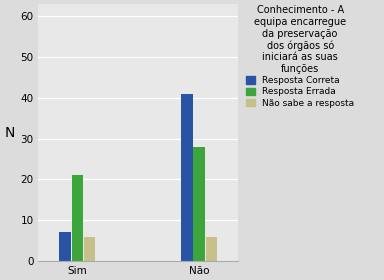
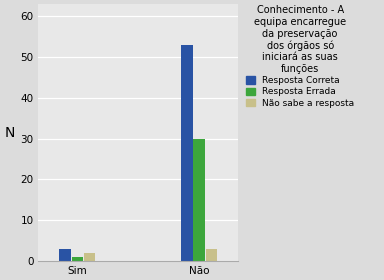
Resposta Correta/Sim: 7 -> 3
Resposta Errada/Sim: 21 -> 1
Não sabe a resposta/Sim: 6 -> 2
Resposta Correta/Não: 41 -> 53
Resposta Errada/Não: 28 -> 30
Não sabe a resposta/Não: 6 -> 3
